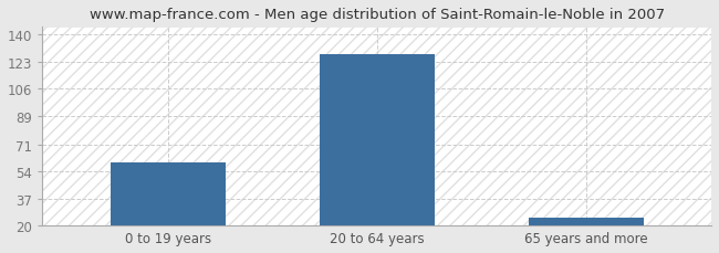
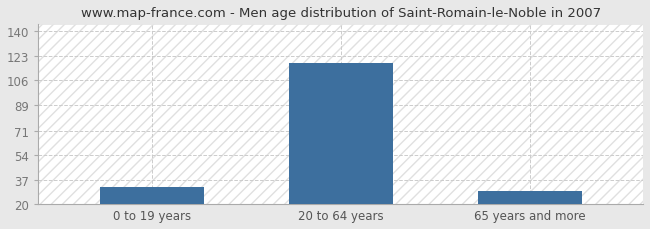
0 to 19 years: 60 -> 32
20 to 64 years: 128 -> 118
65 years and more: 25 -> 29
